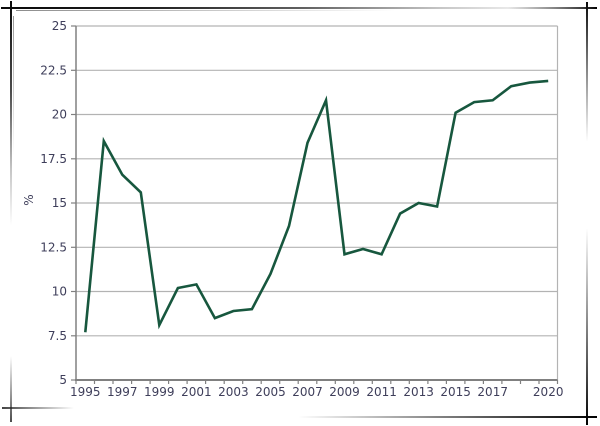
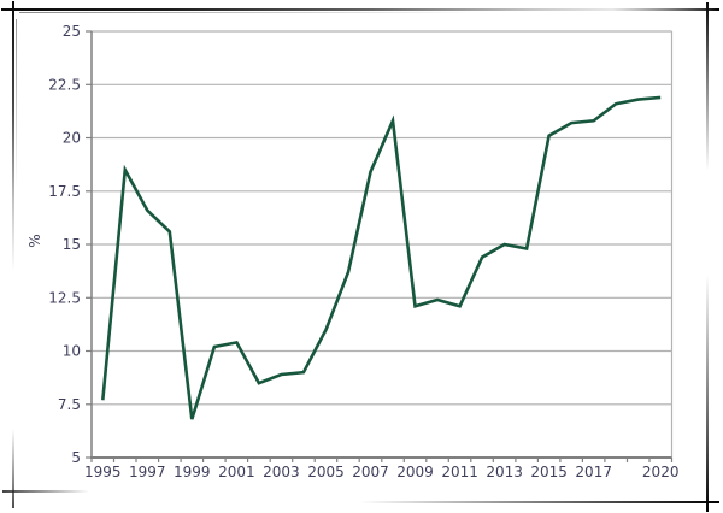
1999: 8.1 -> 6.8
